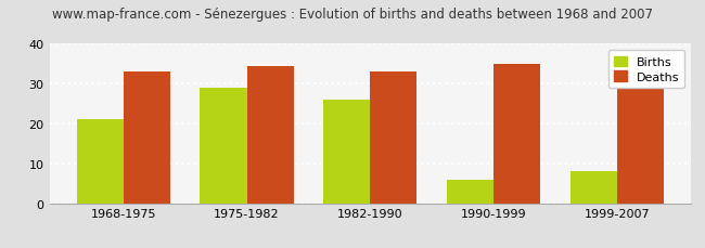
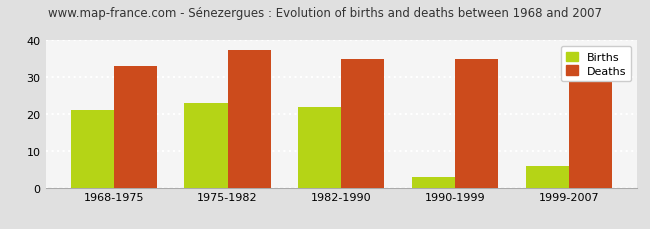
Births/1975-1982: 29 -> 23
Deaths/1975-1982: 34.5 -> 37.5
Births/1982-1990: 26 -> 22
Deaths/1982-1990: 33.0 -> 35.0
Births/1990-1999: 6 -> 3
Births/1999-2007: 8 -> 6
